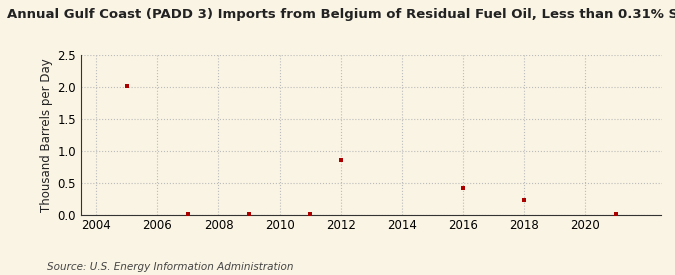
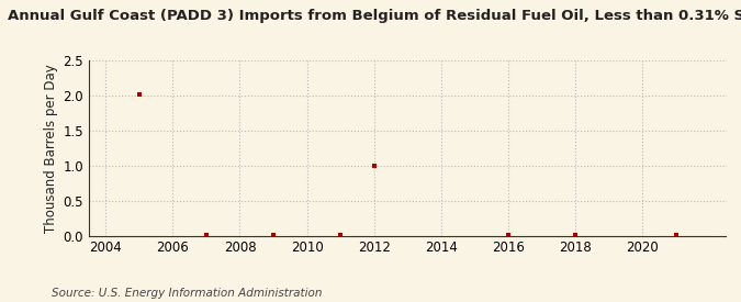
2012: 0.86 -> 1.00
2016: 0.42 -> 0.01
2018: 0.22 -> 0.01
